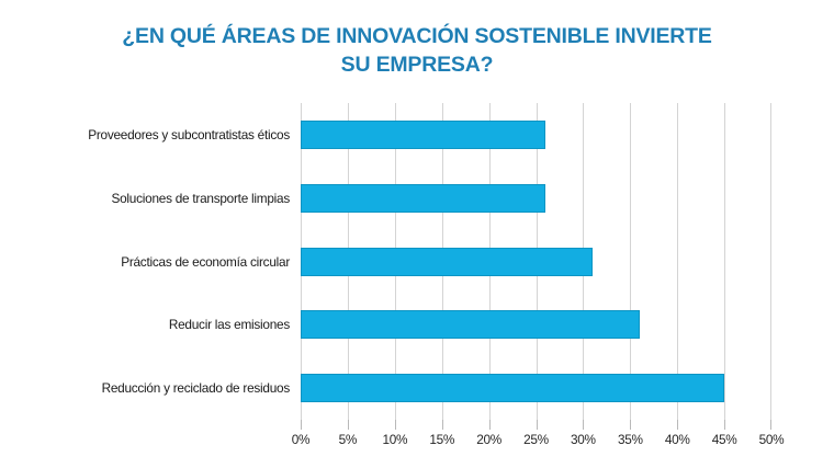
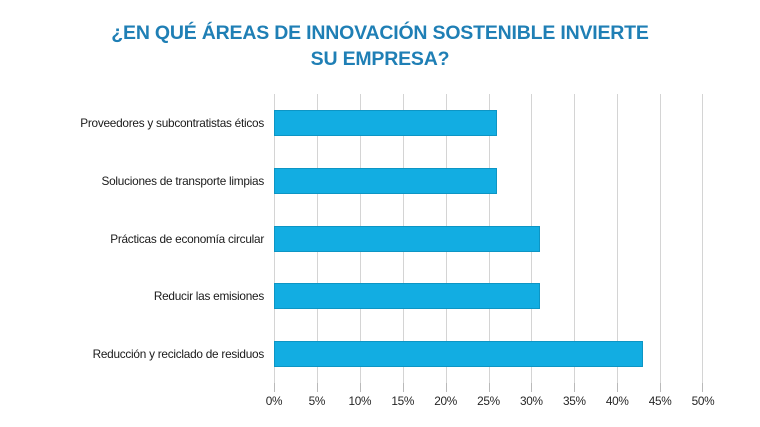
Reducir las emisiones: 36% -> 31%
Reducción y reciclado de residuos: 45% -> 43%
